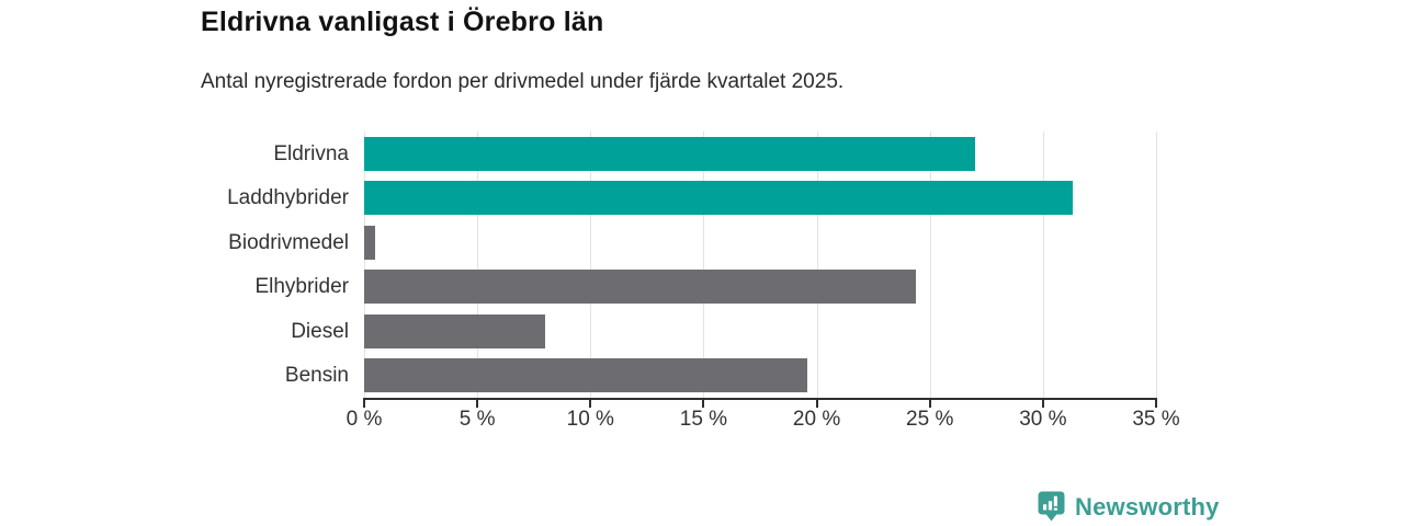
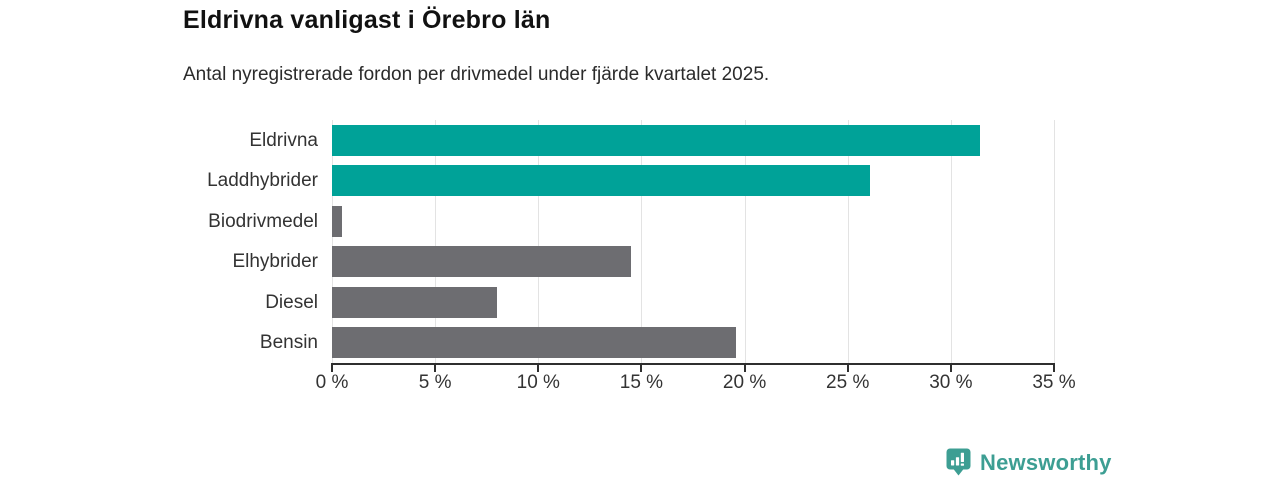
Eldrivna: 27.0% -> 31.4%
Laddhybrider: 31.3% -> 26.1%
Elhybrider: 24.4% -> 14.5%
